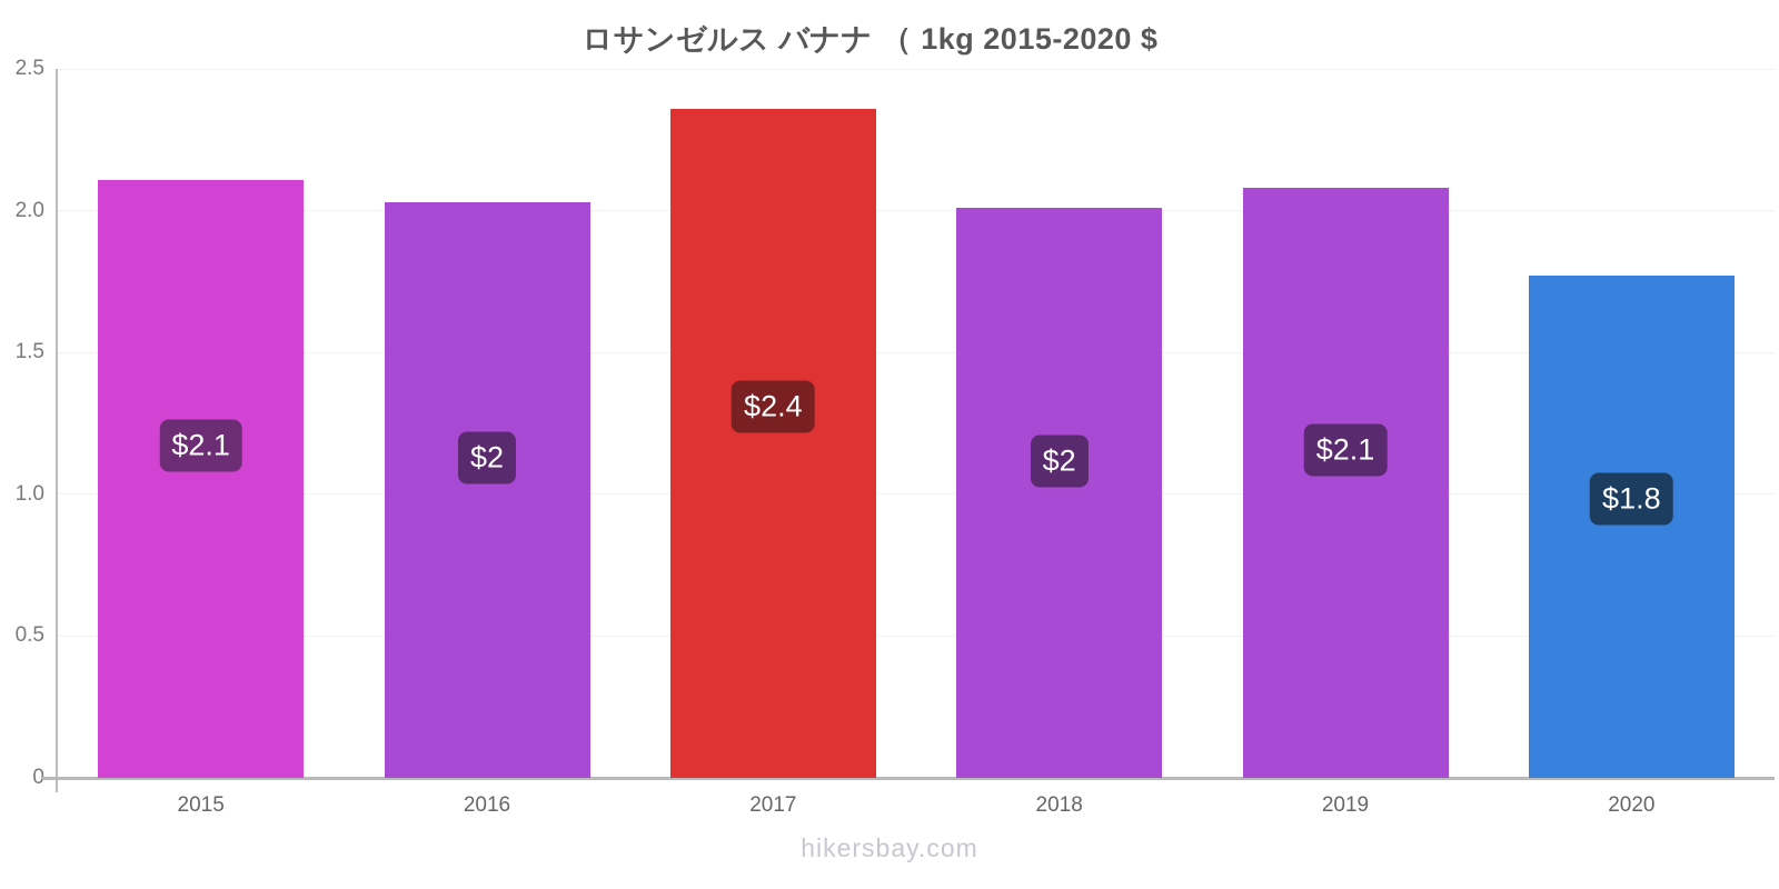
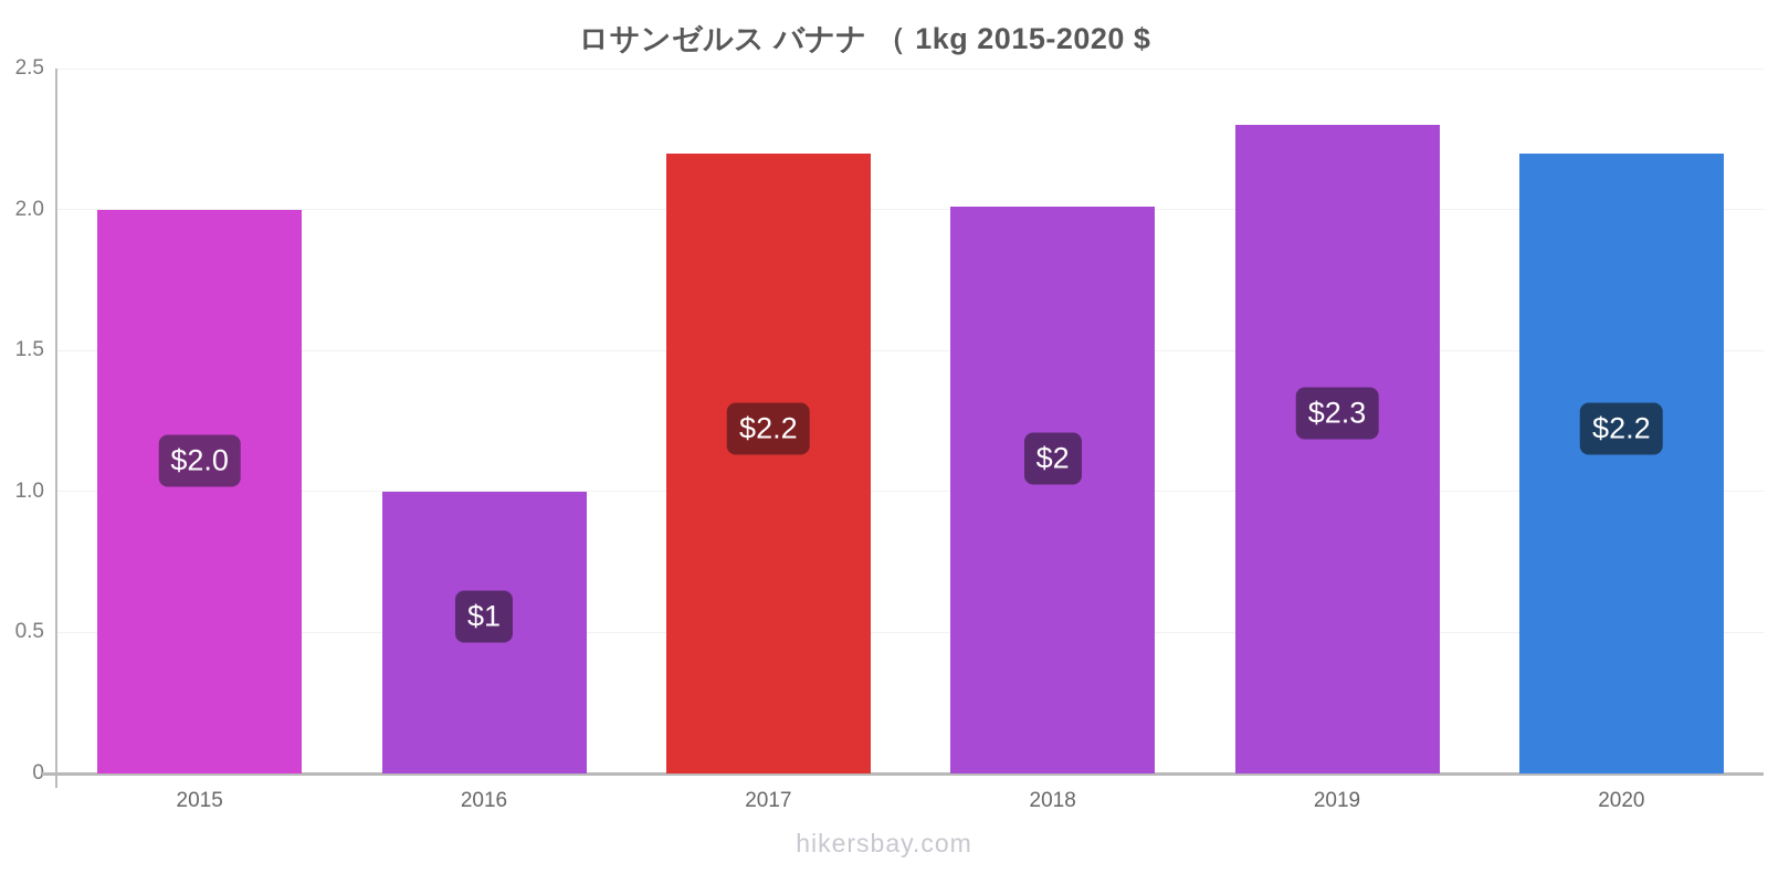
2015: $2.1 -> $2.0
2016: $2 -> $1
2017: $2.4 -> $2.2
2019: $2.1 -> $2.3
2020: $1.8 -> $2.2
